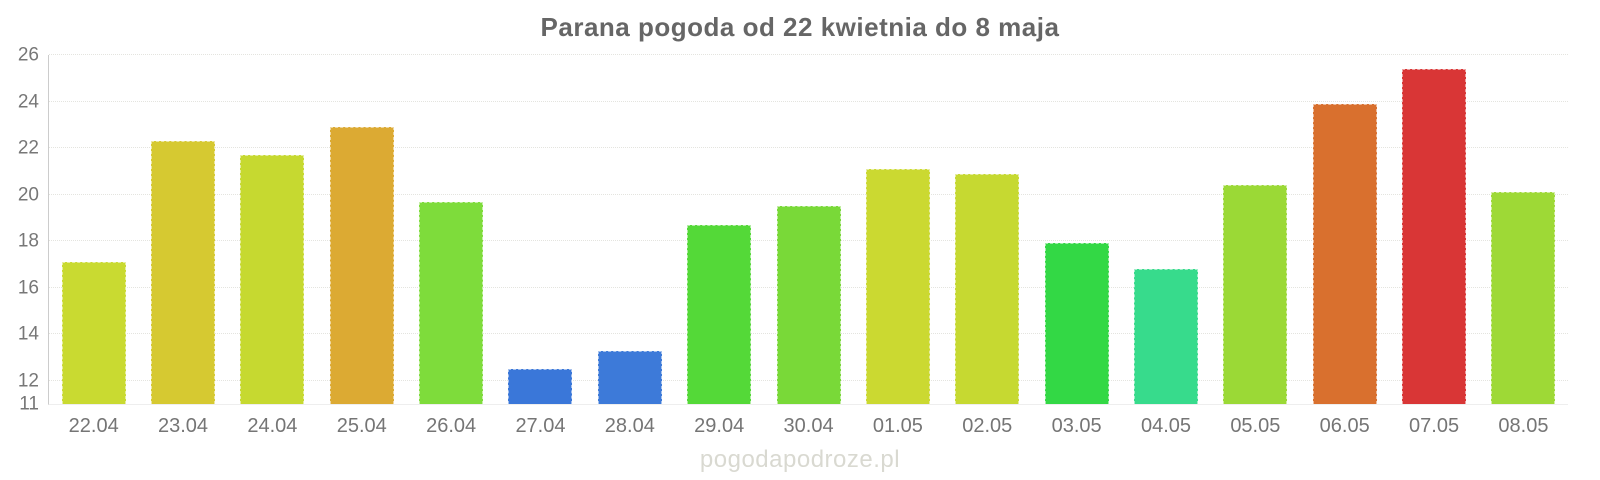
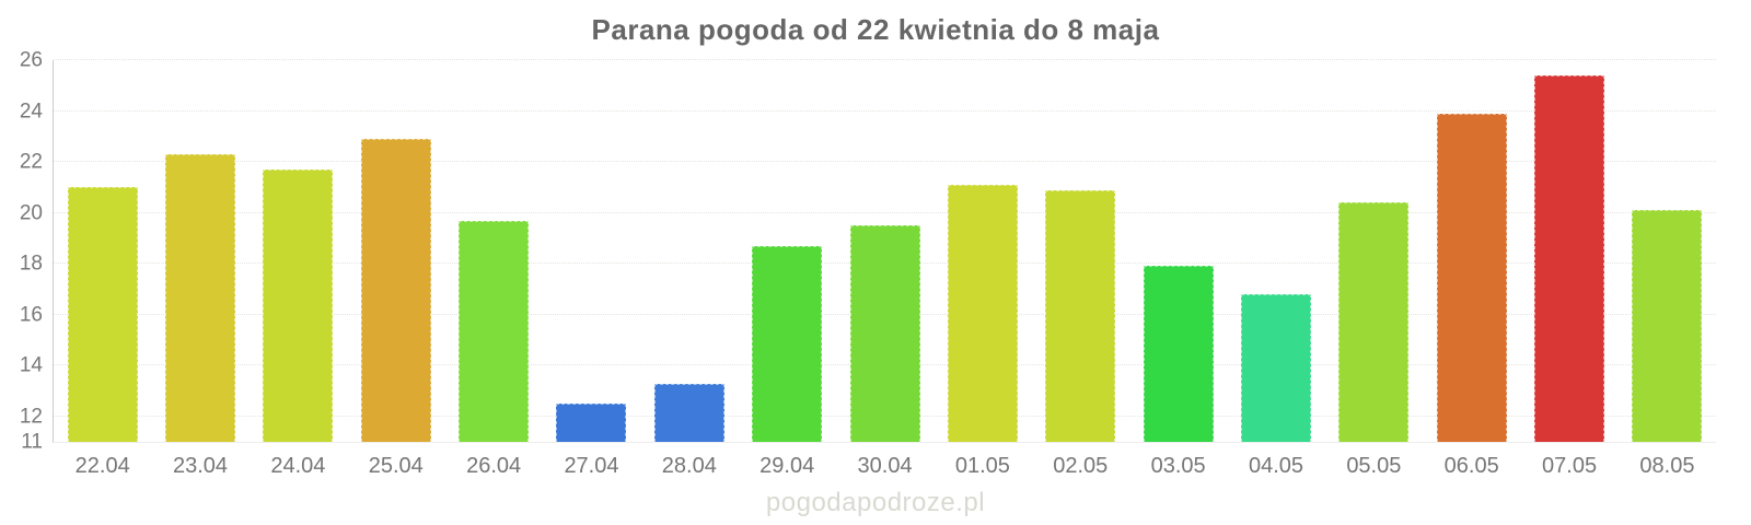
22.04: 17.1 -> 21.0
